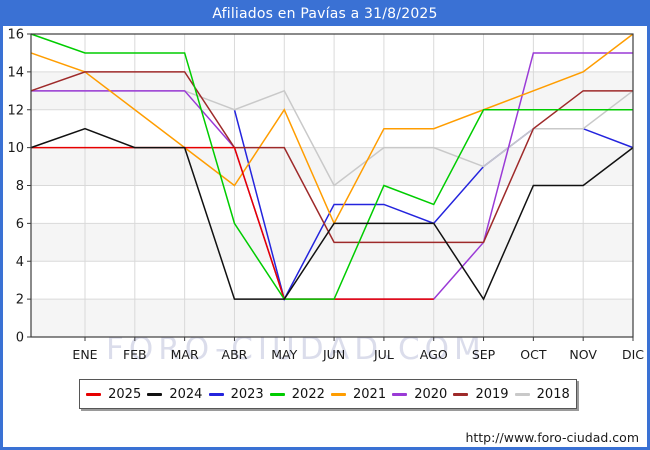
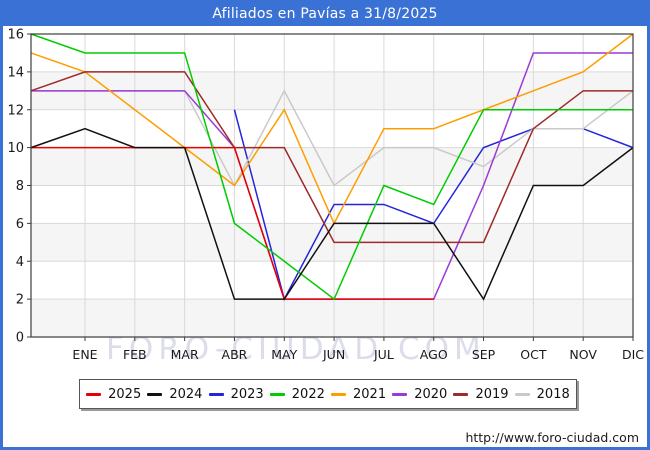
2018/ABR: 12 -> 8
2022/MAY: 2 -> 4
2023/SEP: 9 -> 10
2020/SEP: 5 -> 8
